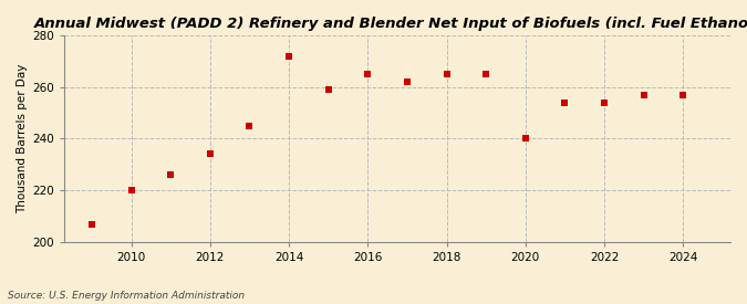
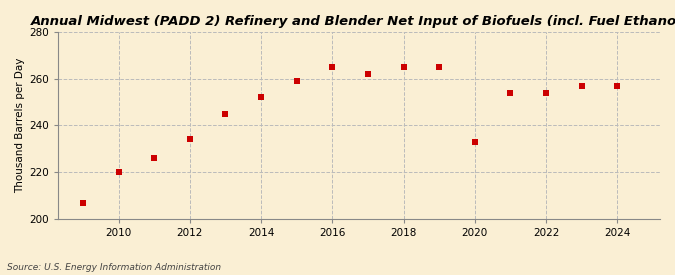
2014: 272 -> 252
2020: 240 -> 233
